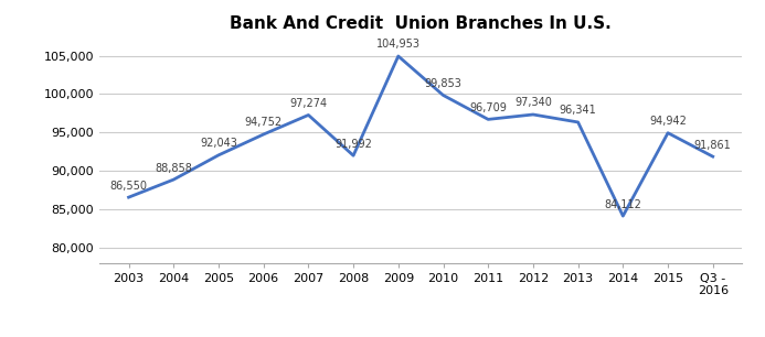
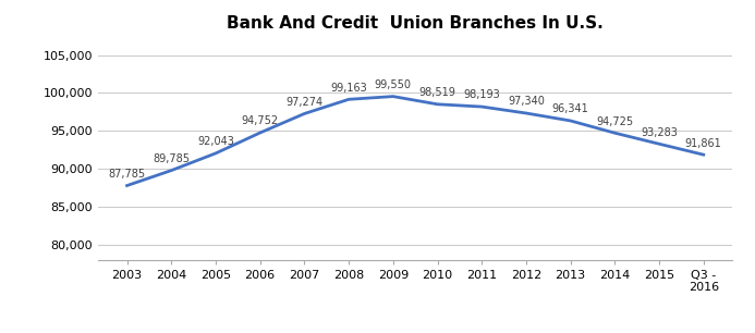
2003: 86,550 -> 87,785
2004: 88,858 -> 89,785
2008: 91,992 -> 99,163
2009: 104,953 -> 99,550
2010: 99,853 -> 98,519
2011: 96,709 -> 98,193
2014: 84,112 -> 94,725
2015: 94,942 -> 93,283
